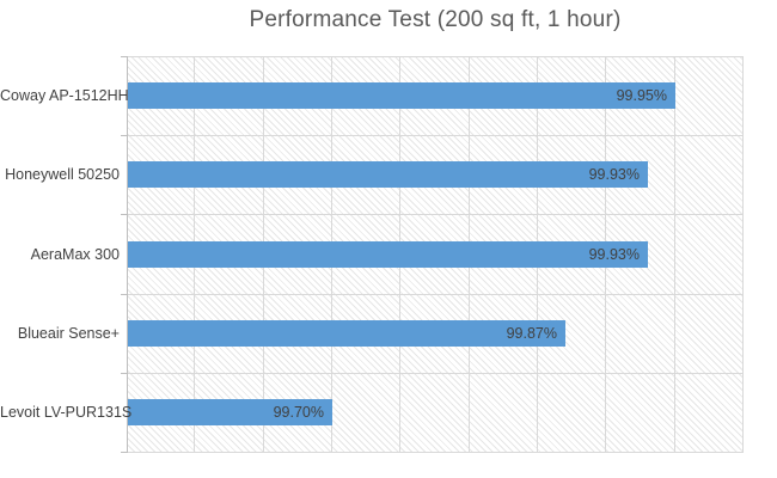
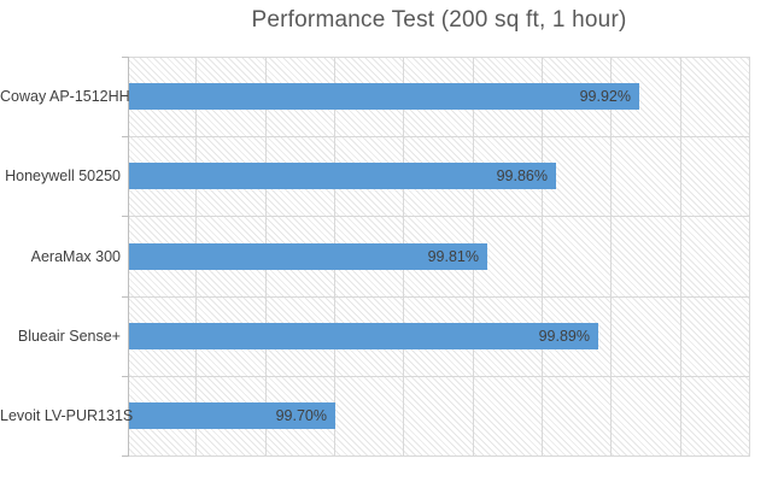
Coway AP-1512HH: 99.95% -> 99.92%
Honeywell 50250: 99.93% -> 99.86%
AeraMax 300: 99.93% -> 99.81%
Blueair Sense+: 99.87% -> 99.89%
